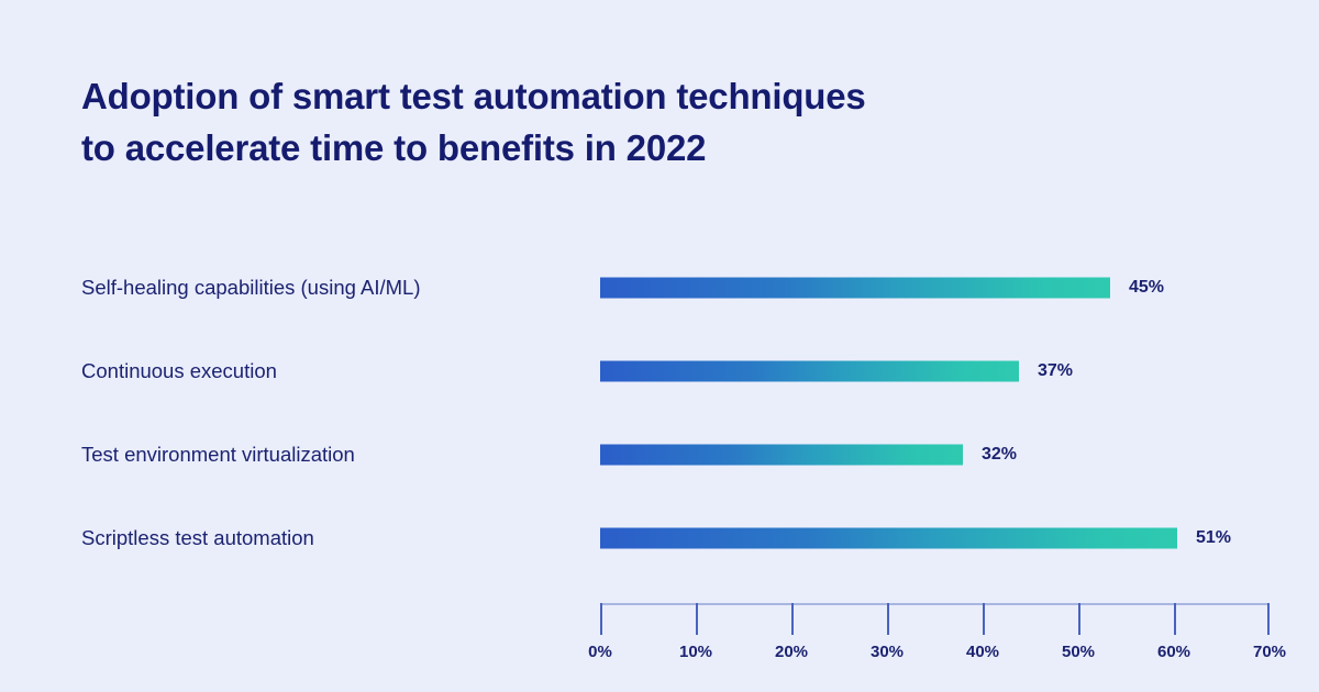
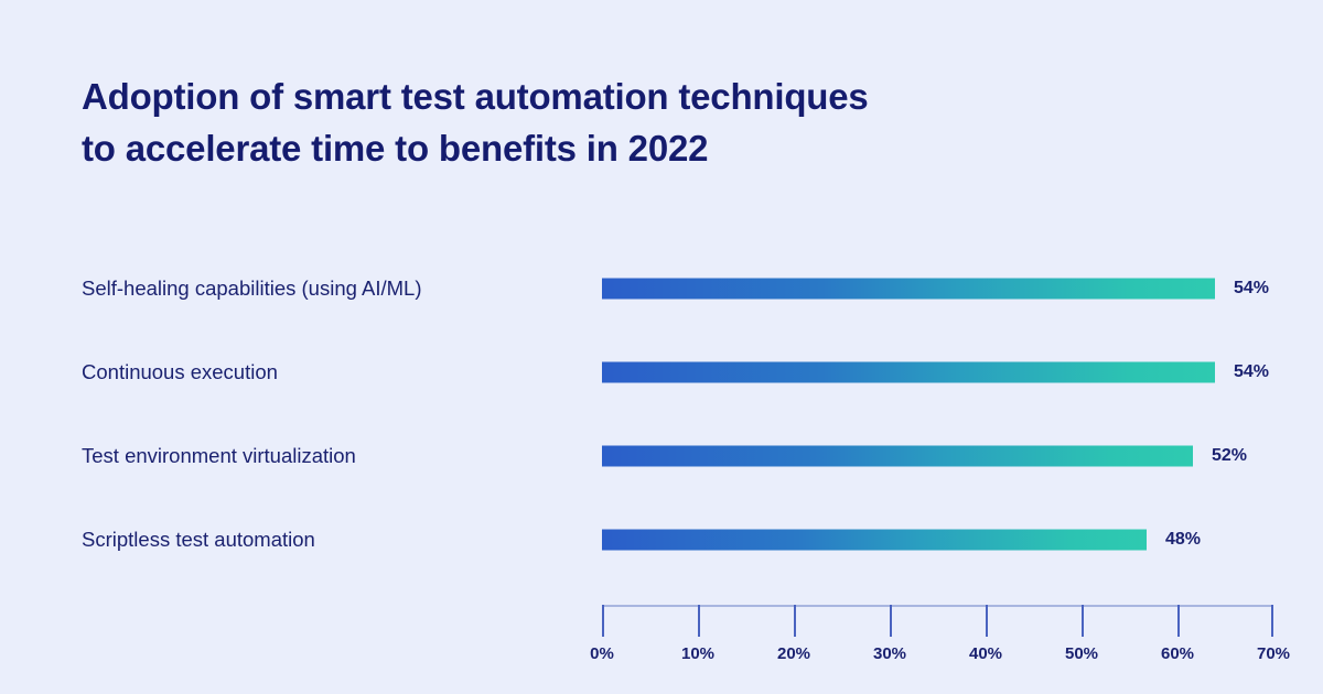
Self-healing capabilities (using AI/ML): 45% -> 54%
Continuous execution: 37% -> 54%
Test environment virtualization: 32% -> 52%
Scriptless test automation: 51% -> 48%
